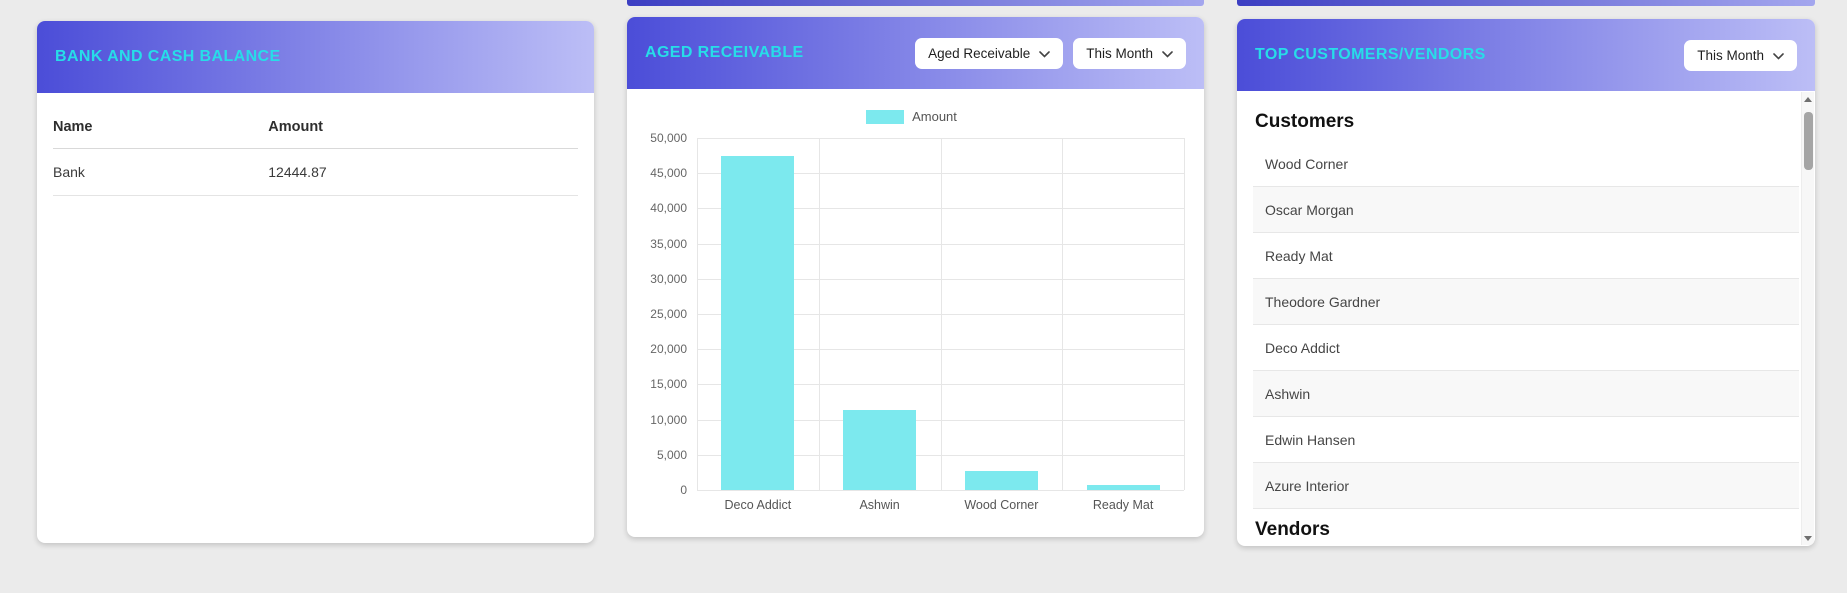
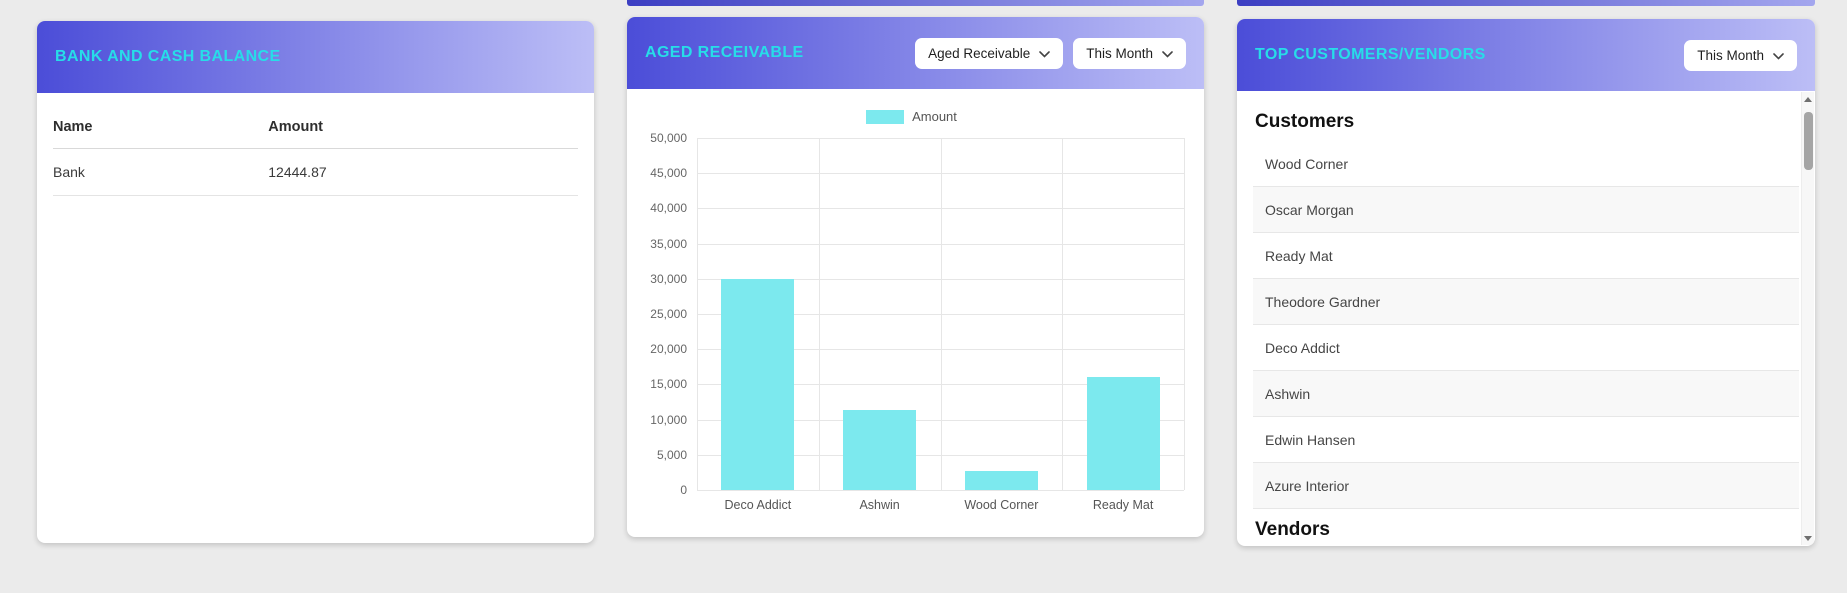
Deco Addict: 48000 -> 30000
Ready Mat: 1000 -> 16000
